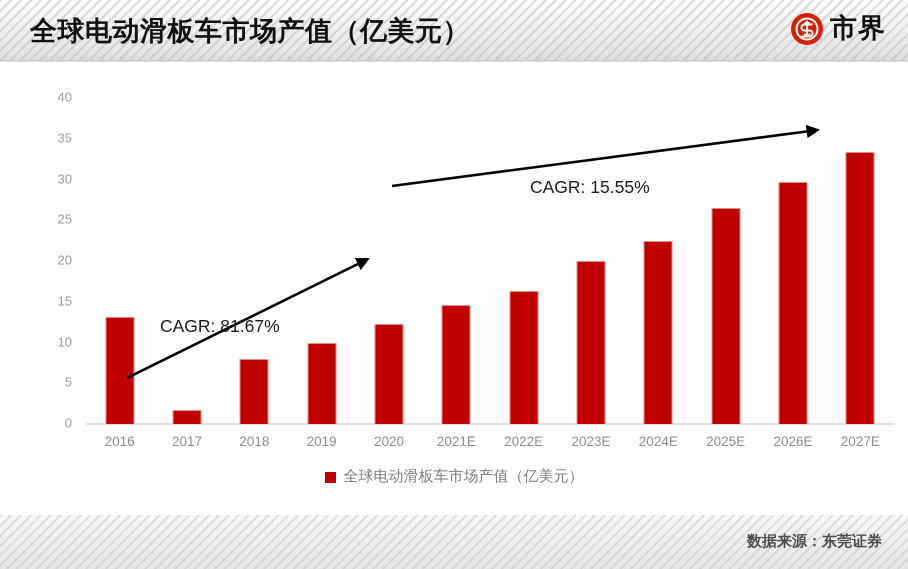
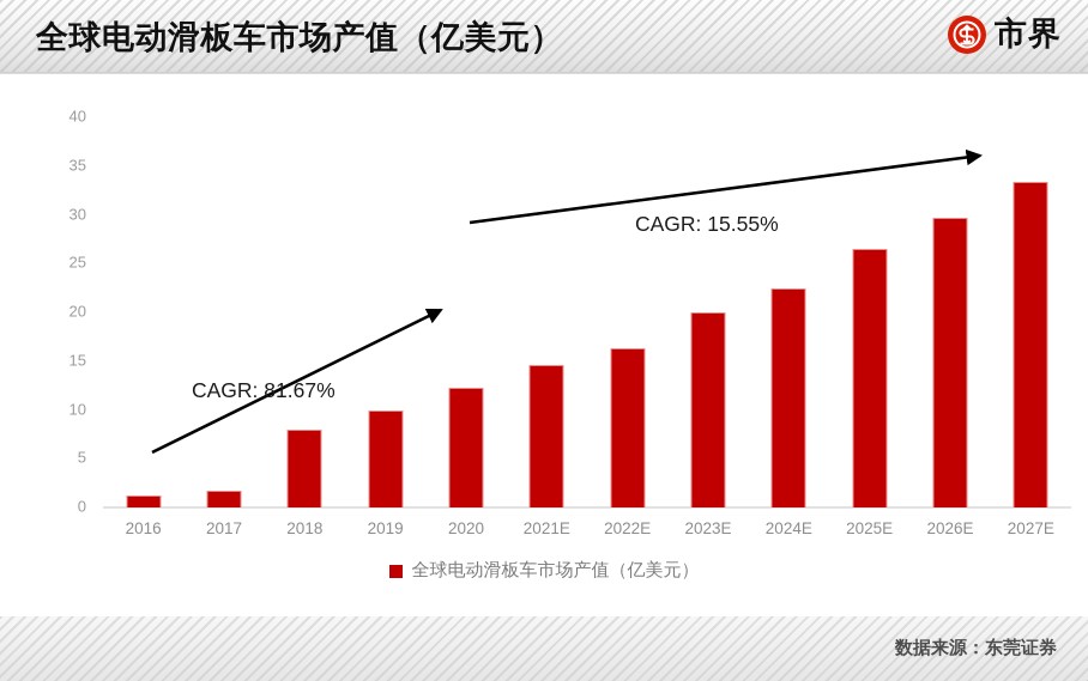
2016: 13 -> 1
